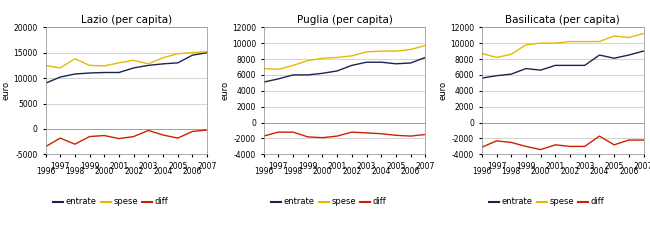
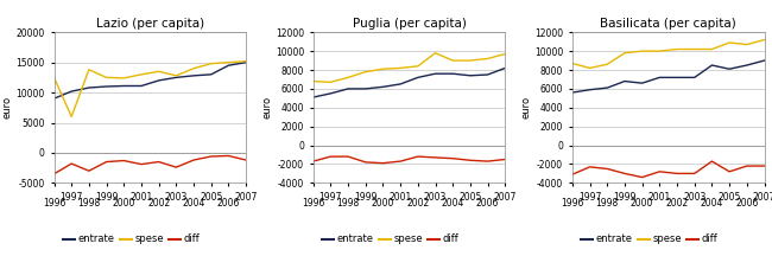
Lazio (per capita)/spese/1997: 12000 -> 6000
Lazio (per capita)/diff/2003: -300 -> -2400
Lazio (per capita)/diff/2005: -1800 -> -600
Lazio (per capita)/diff/2007: -200 -> -1200
Puglia (per capita)/spese/2003: 8900 -> 9800
